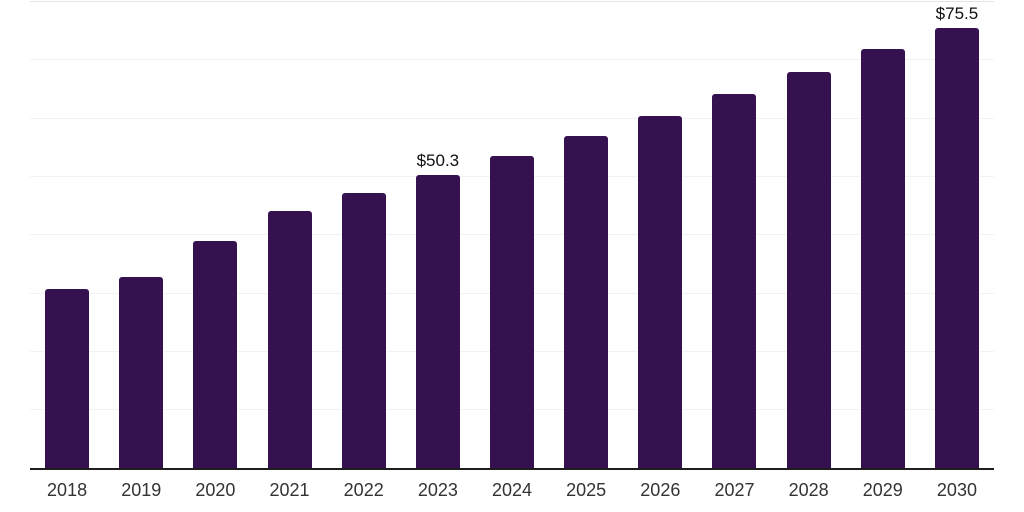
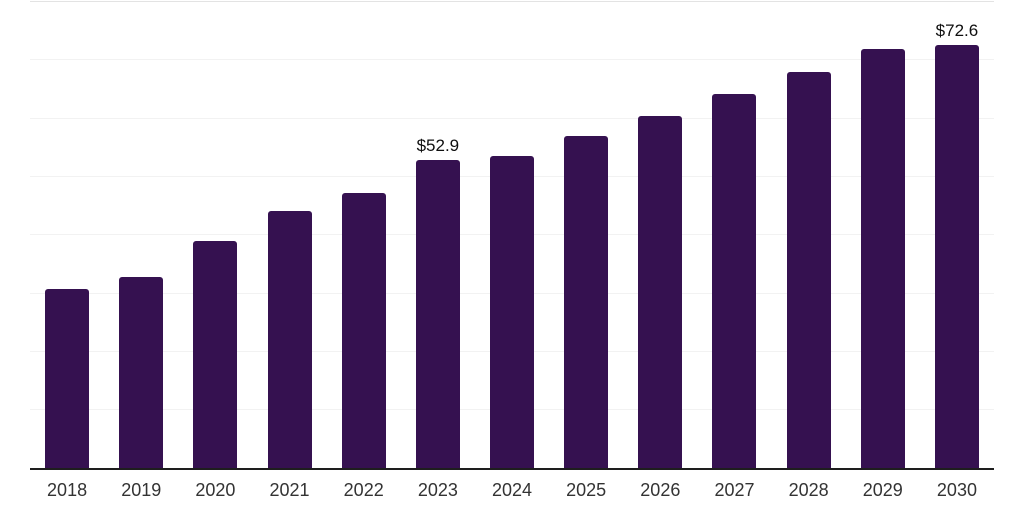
2023: $50.3 -> $52.9
2030: $75.5 -> $72.6
